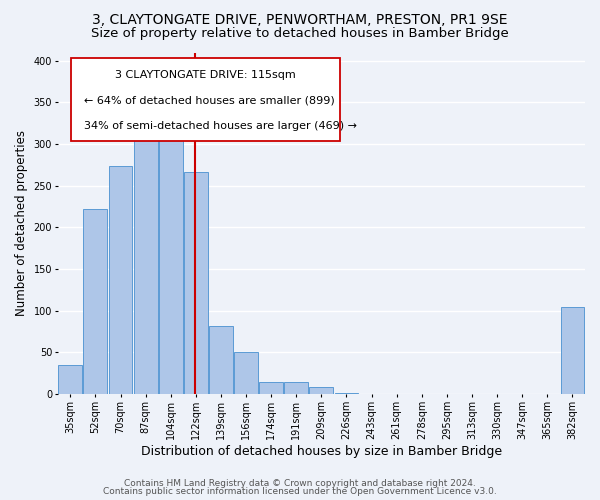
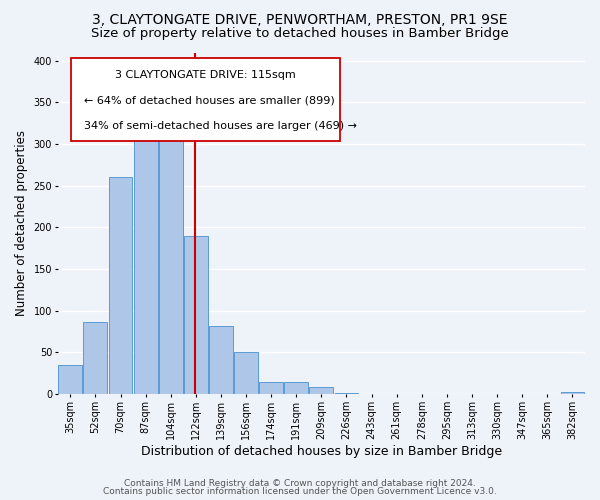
52sqm: 222 -> 87
70sqm: 274 -> 261
122sqm: 266 -> 190
382sqm: 104 -> 2
